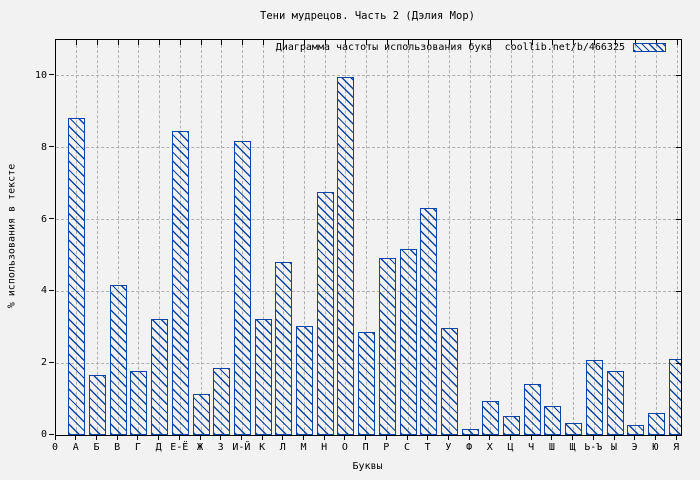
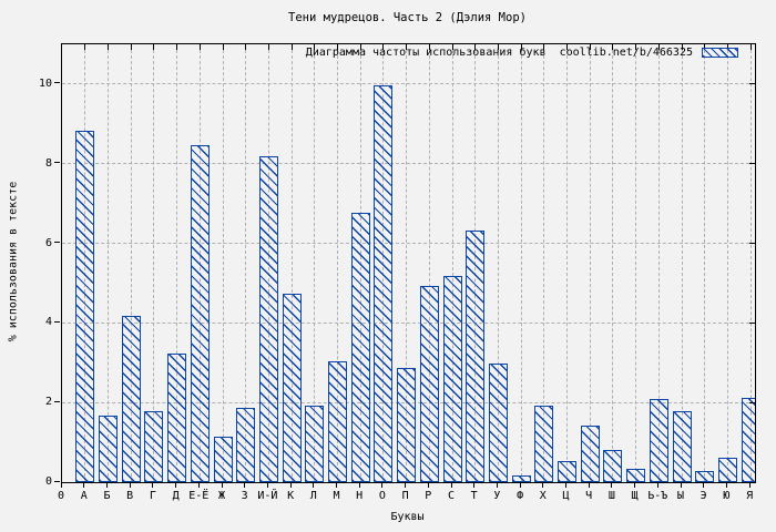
К: 3.2 -> 4.7
Л: 4.8 -> 1.9
Х: 0.9 -> 1.9
